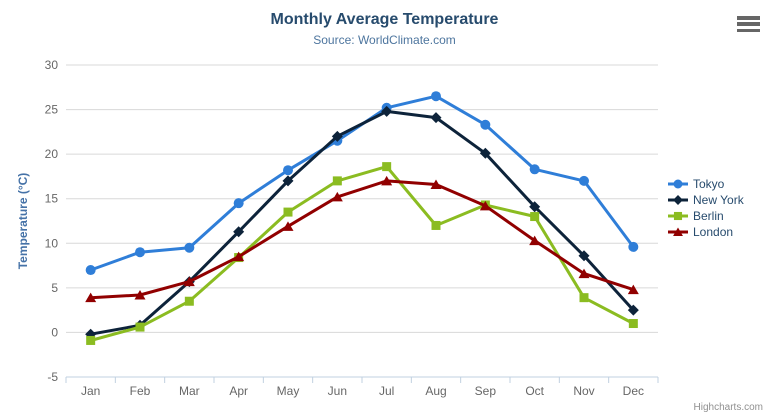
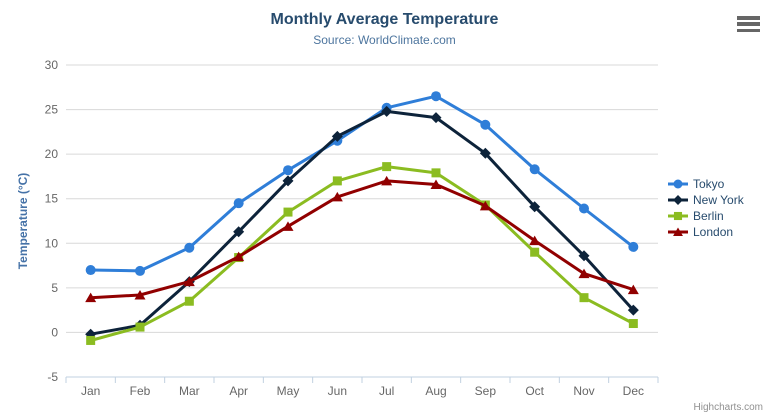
Tokyo/Feb: 9 -> 7
Berlin/Aug: 12 -> 18
Berlin/Oct: 13 -> 9
Tokyo/Nov: 17 -> 14
